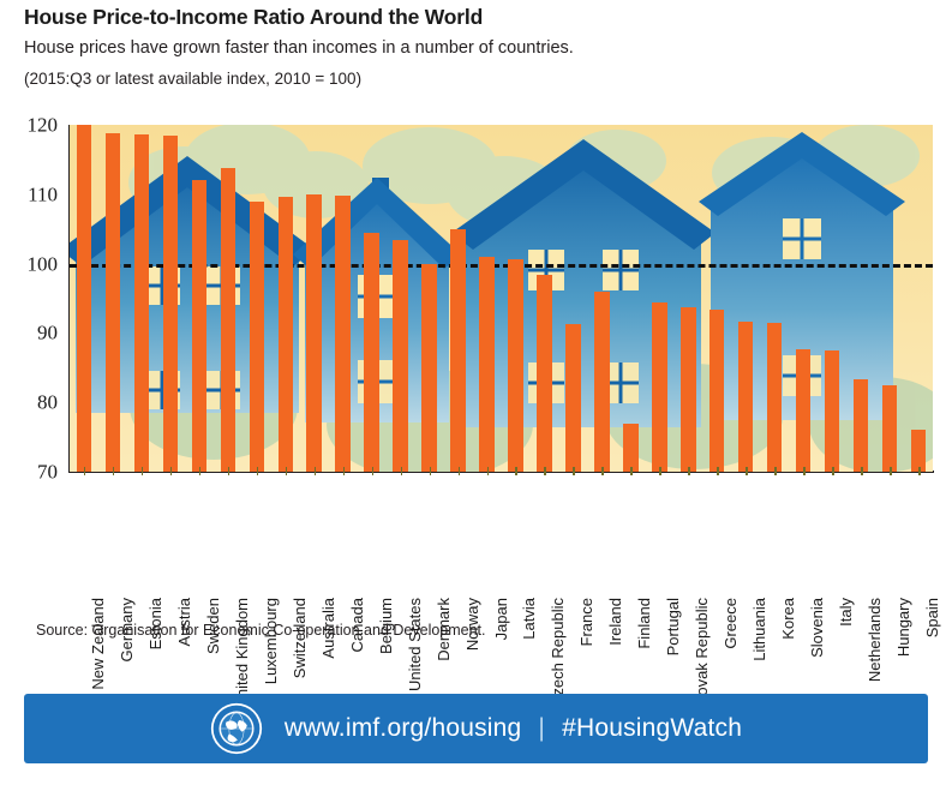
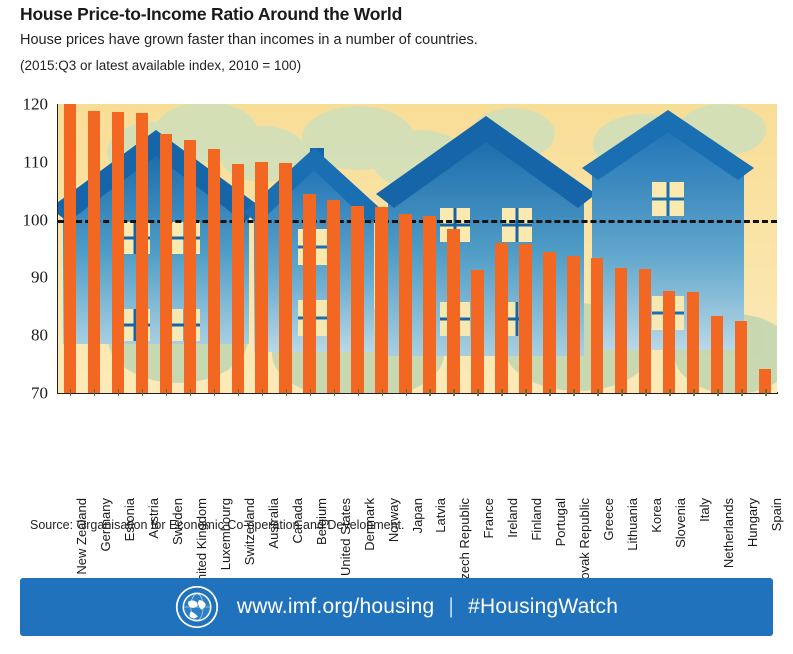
Sweden: 112 -> 115
Luxembourg: 109 -> 112
Denmark: 100 -> 102
Norway: 105 -> 102
Finland: 77 -> 96
Spain: 76 -> 74
